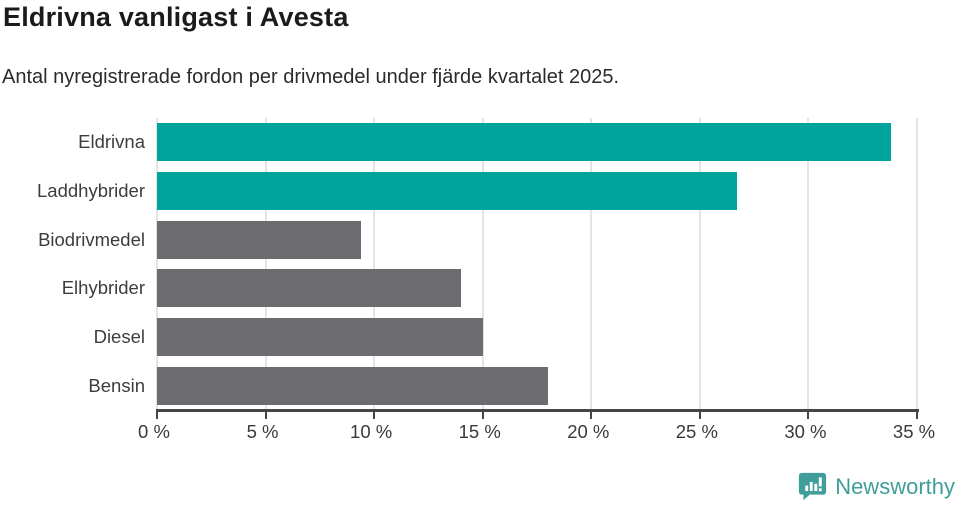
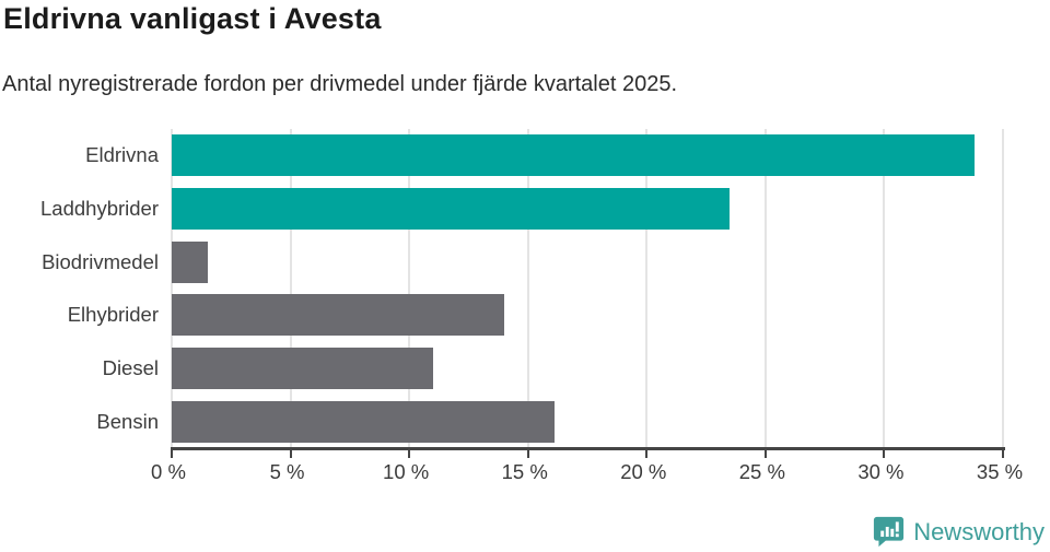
Laddhybrider: 26.7% -> 23.5%
Biodrivmedel: 9.4% -> 1.5%
Diesel: 15.0% -> 11.0%
Bensin: 18.0% -> 16.1%
